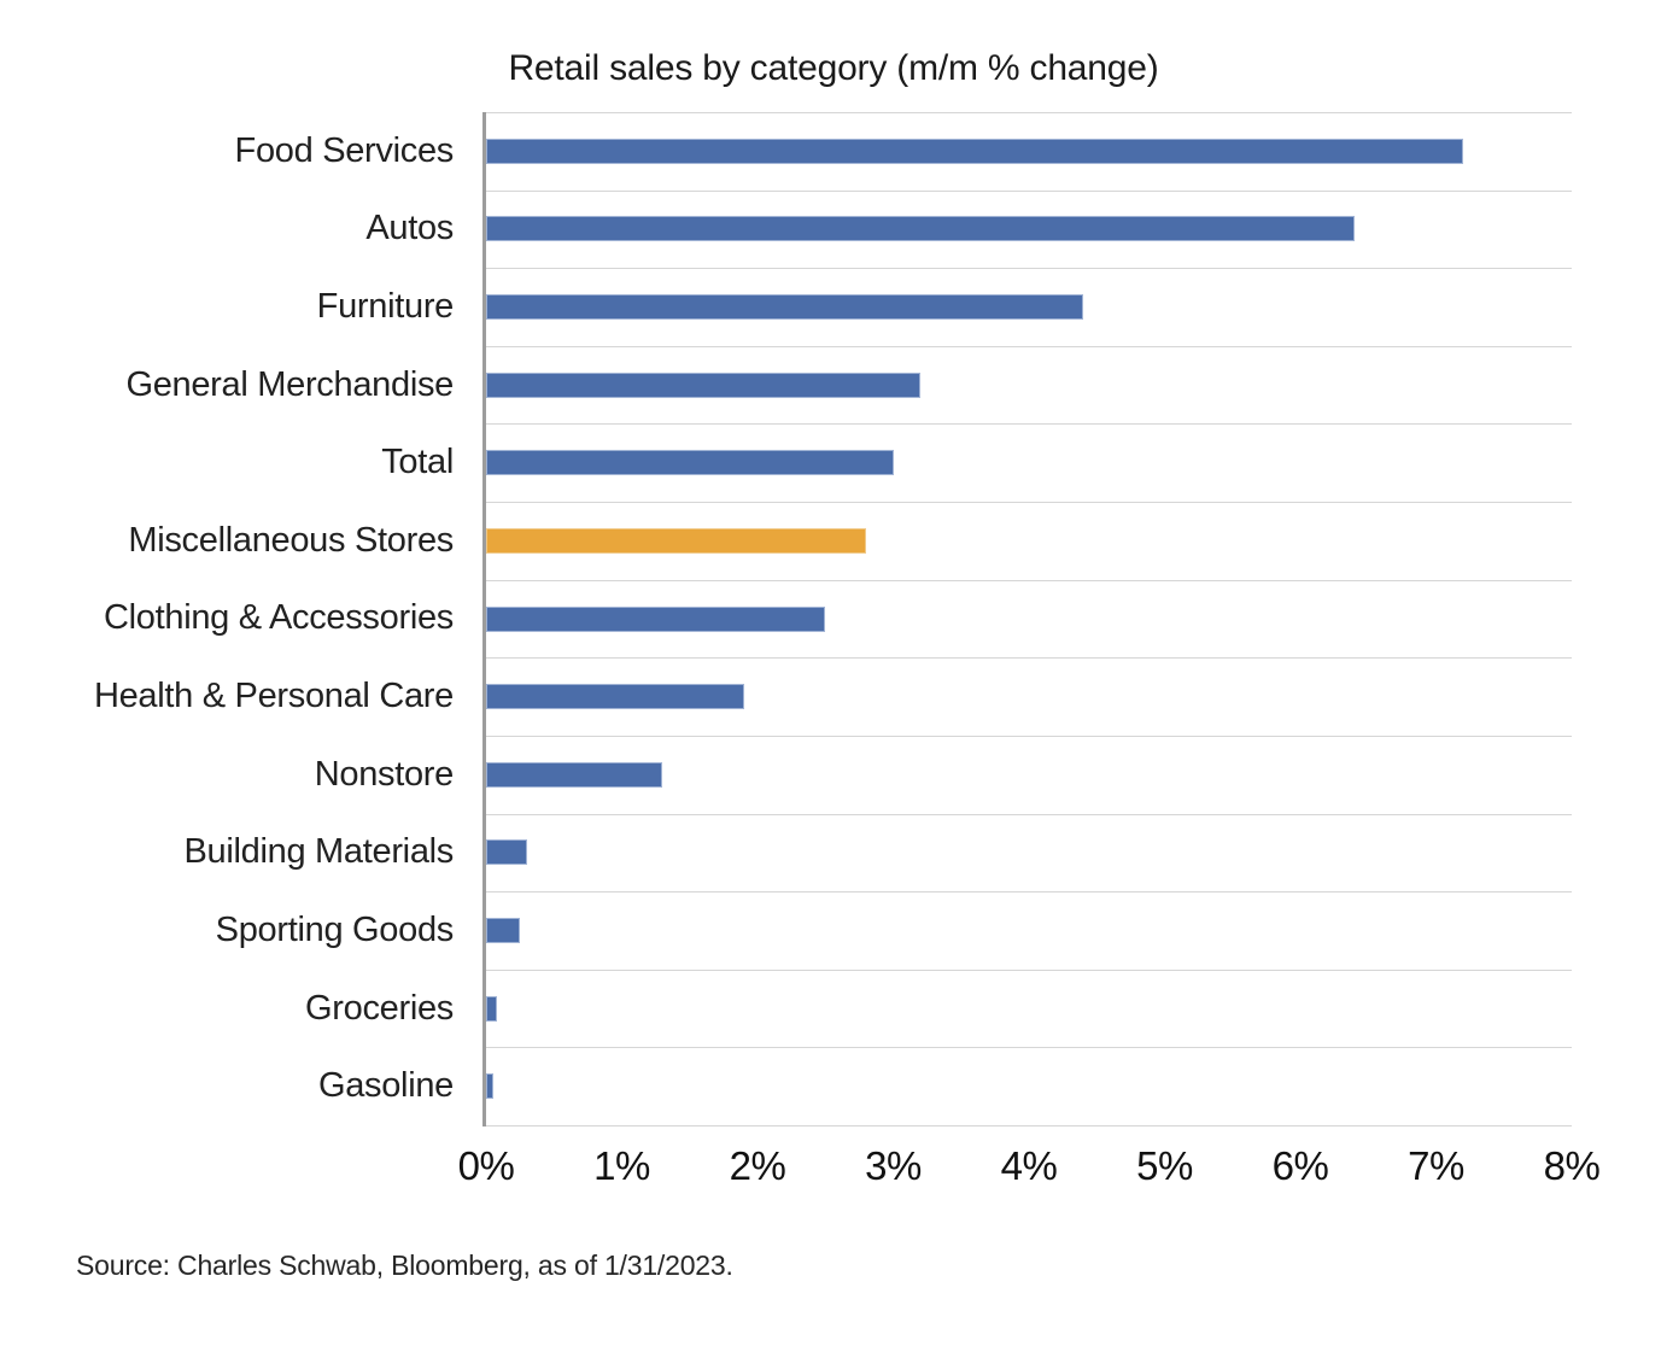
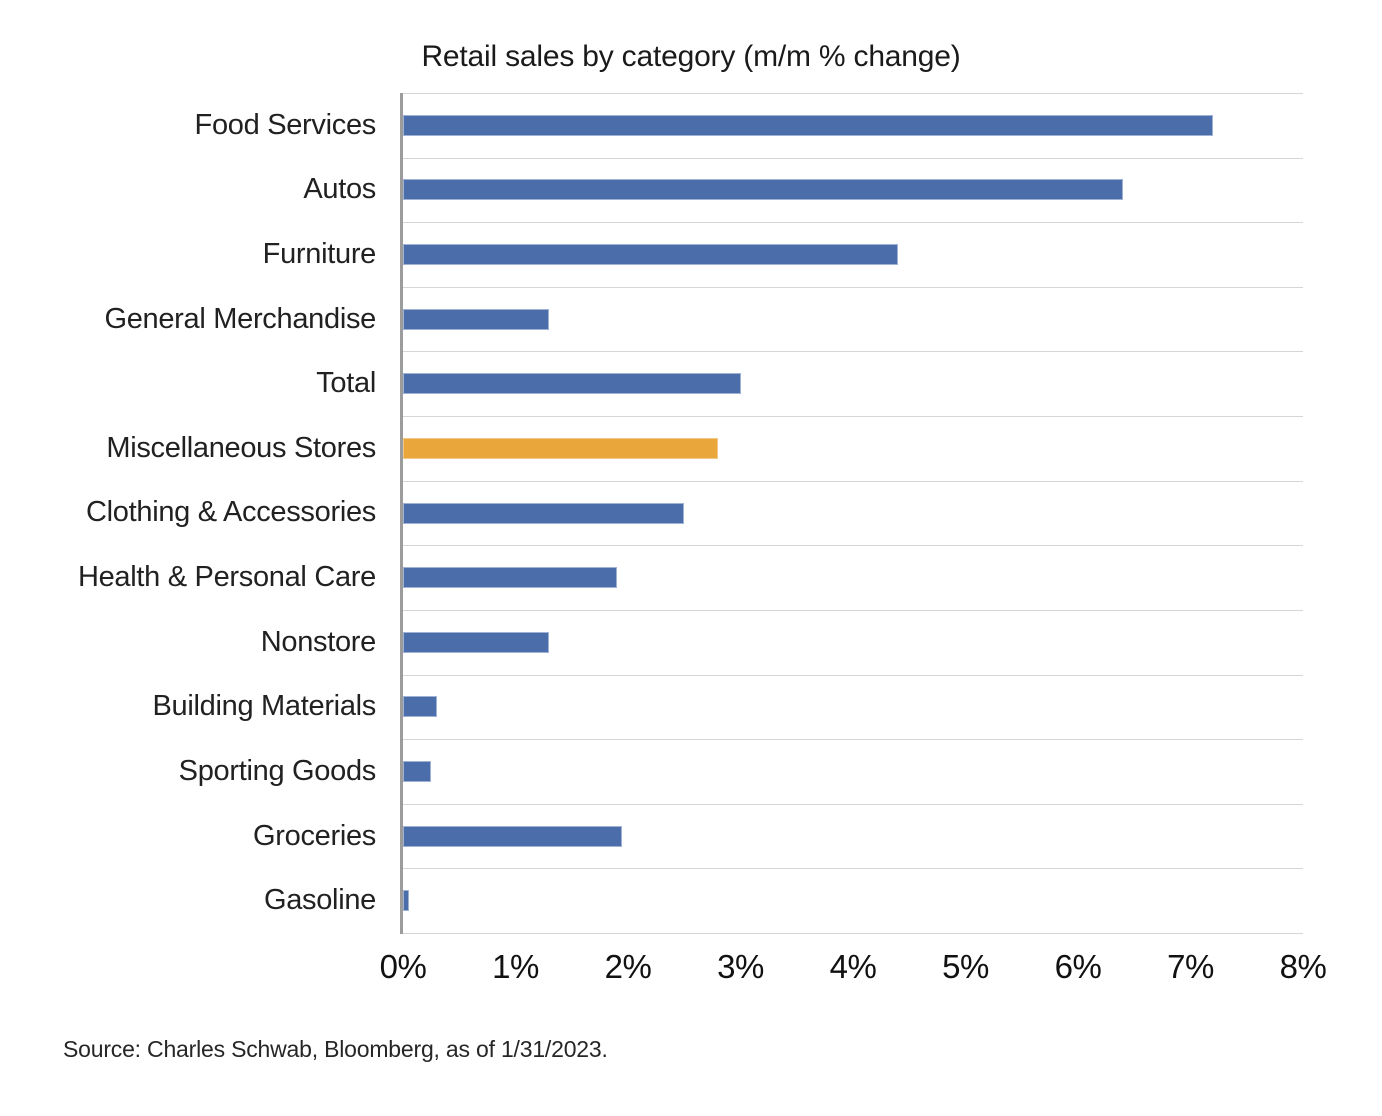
General Merchandise: 3.20% -> 1.30%
Groceries: 0.08% -> 1.95%
